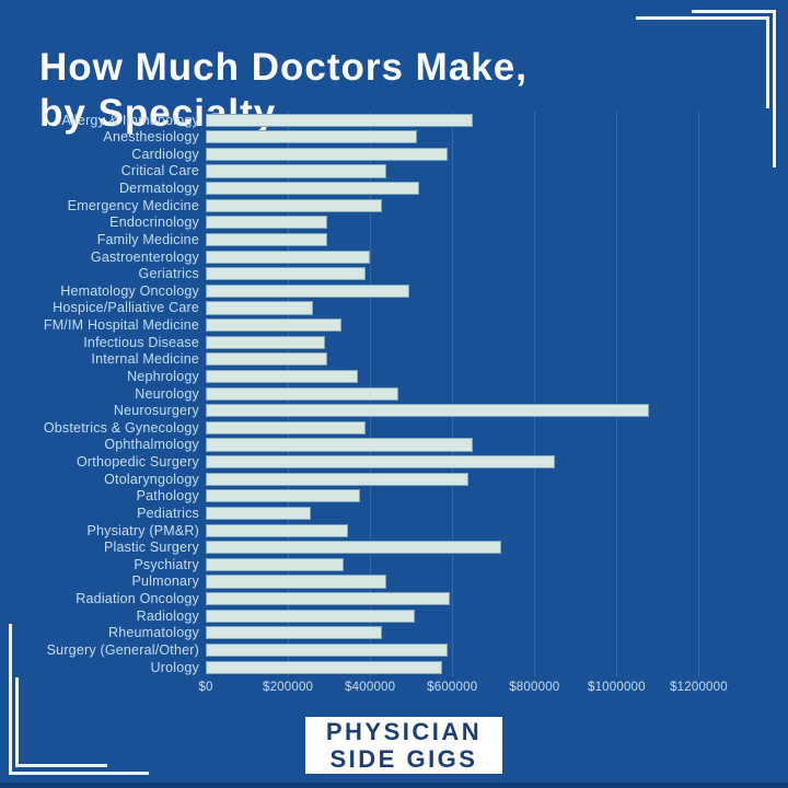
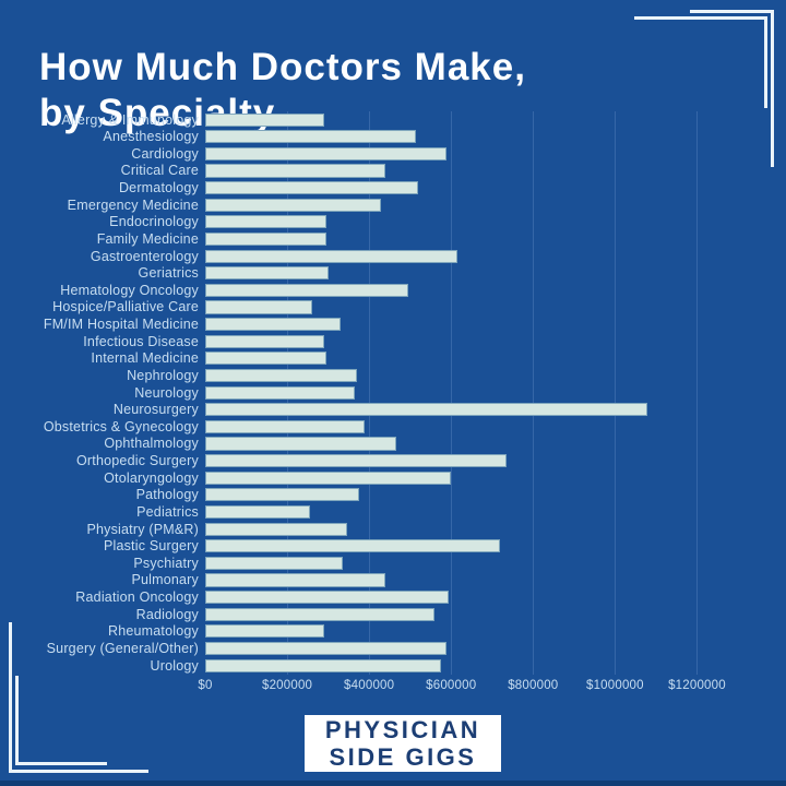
Allergy & Immunology: $650000 -> $290000
Gastroenterology: $400000 -> $620000
Geriatrics: $390000 -> $300000
Neurology: $470000 -> $360000
Ophthalmology: $650000 -> $460000
Orthopedic Surgery: $850000 -> $740000
Otolaryngology: $640000 -> $600000
Radiology: $510000 -> $560000
Rheumatology: $430000 -> $290000
